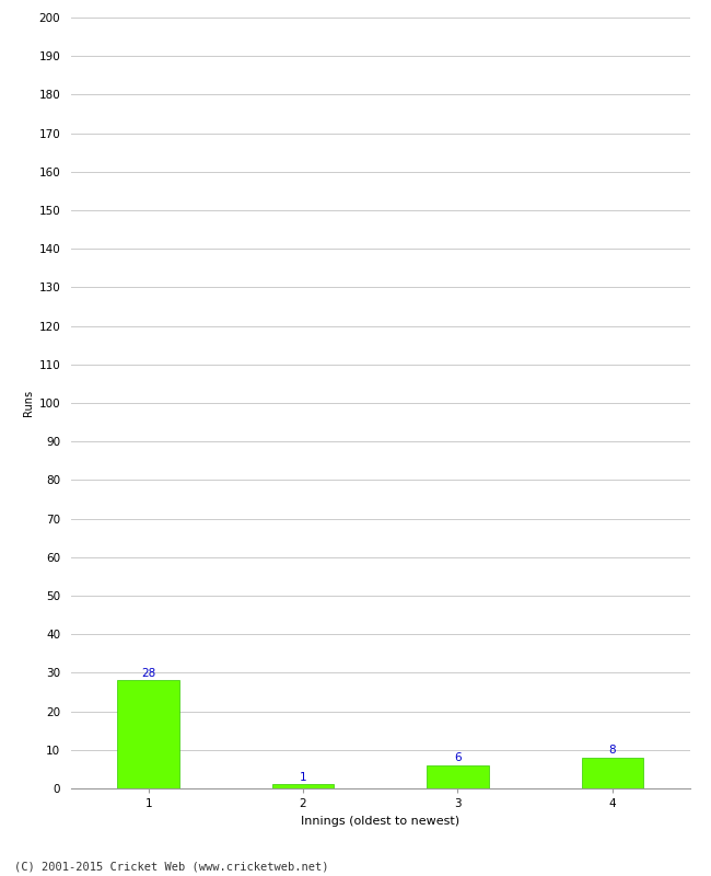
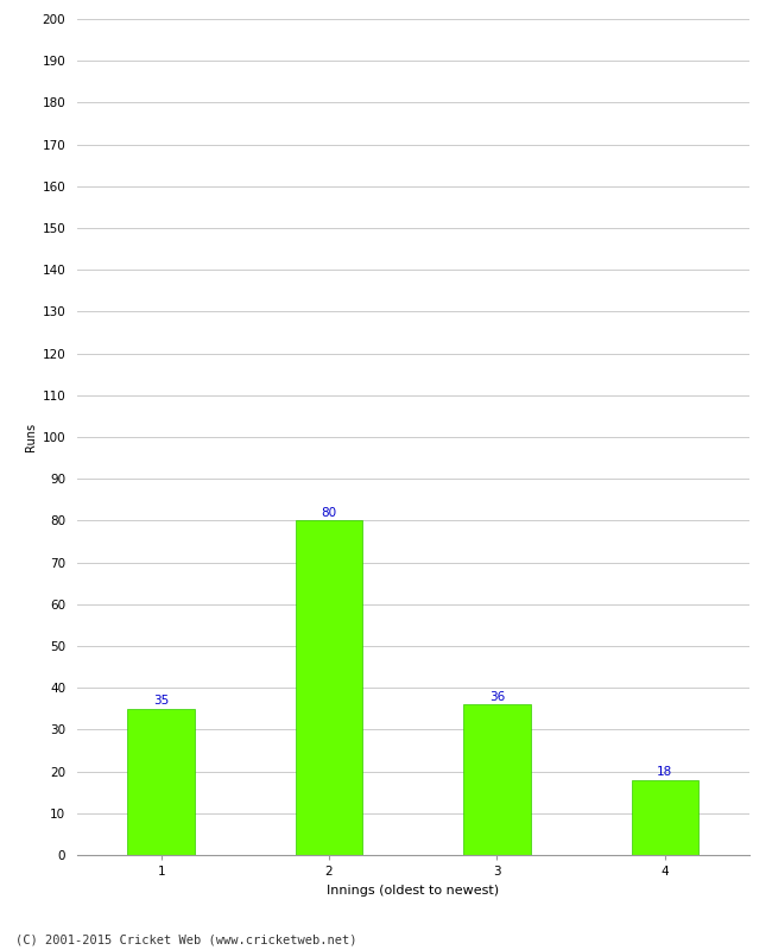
1: 28 -> 35
2: 1 -> 80
3: 6 -> 36
4: 8 -> 18
